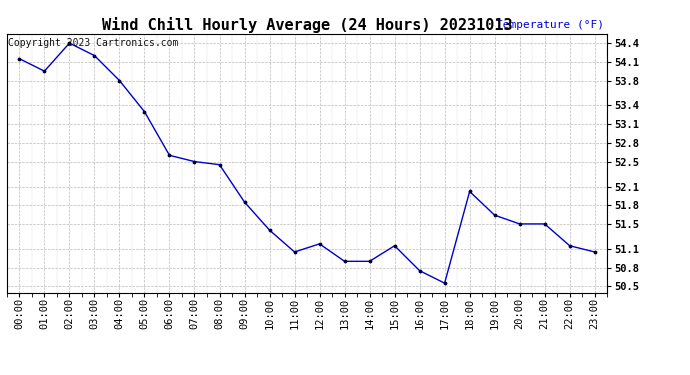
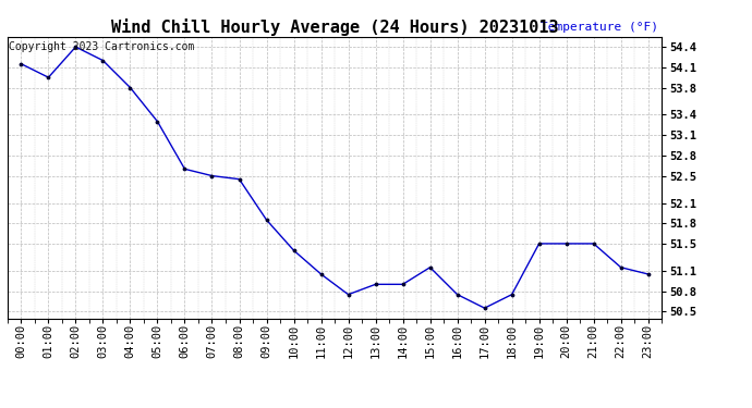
12:00: 51.18 -> 50.75
18:00: 52.02 -> 50.75
19:00: 51.64 -> 51.50
